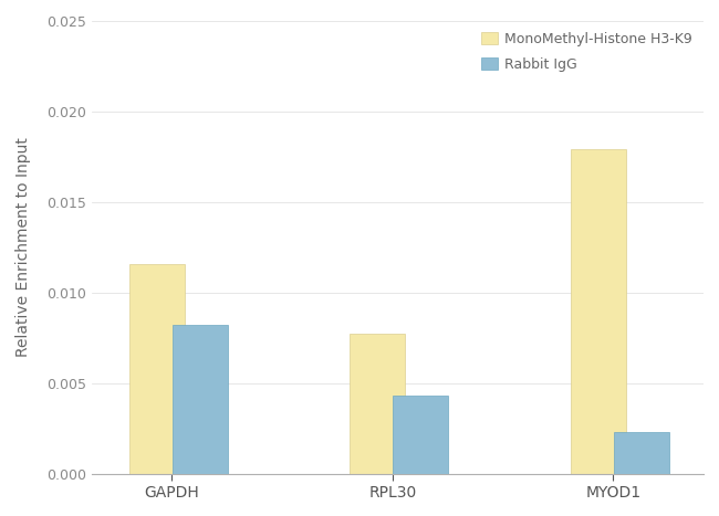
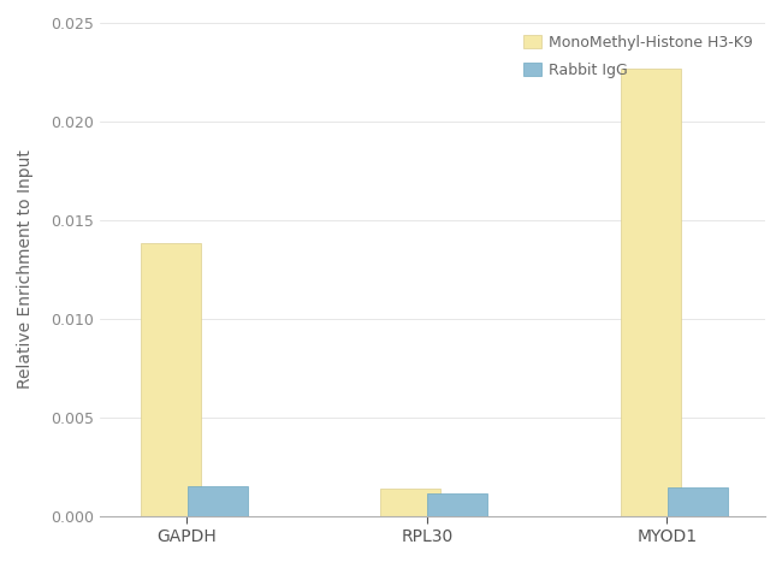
MonoMethyl-Histone H3-K9/GAPDH: 0.0116 -> 0.0138
Rabbit IgG/GAPDH: 0.0082 -> 0.0015
MonoMethyl-Histone H3-K9/RPL30: 0.0077 -> 0.0014
Rabbit IgG/RPL30: 0.0043 -> 0.0011
MonoMethyl-Histone H3-K9/MYOD1: 0.0179 -> 0.0226
Rabbit IgG/MYOD1: 0.0023 -> 0.0014
